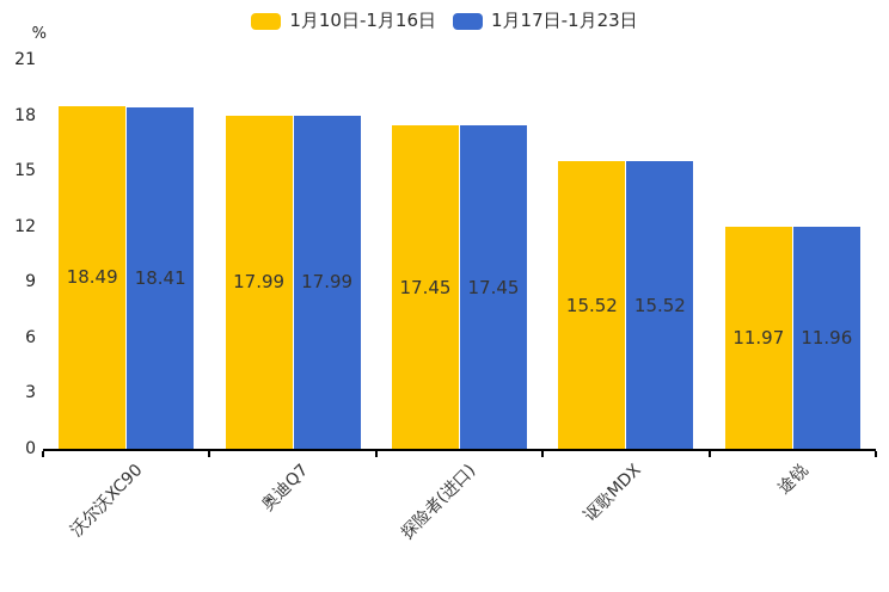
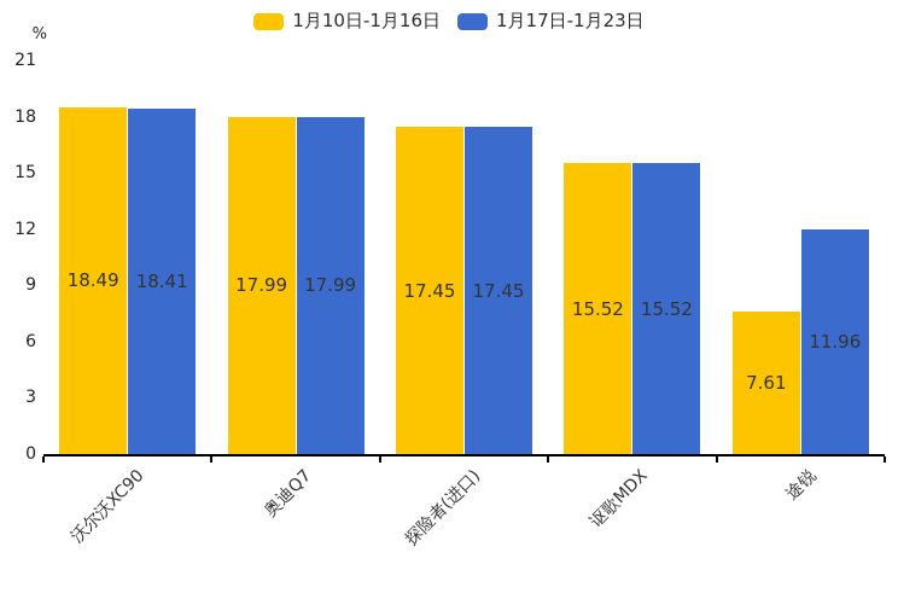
1月10日-1月16日/途锐: 11.97 -> 7.61
